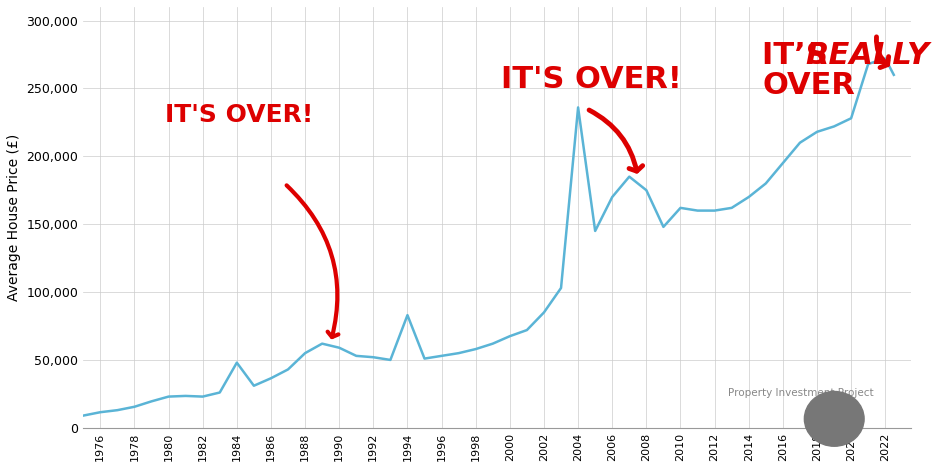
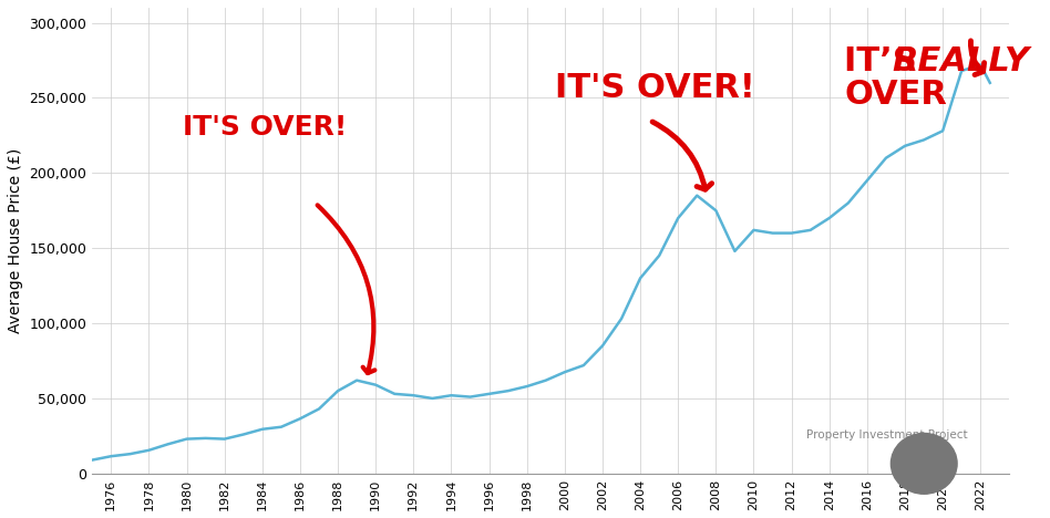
1984: 48,000 -> 30,000
1994: 83,000 -> 52,000
2004: 236,000 -> 130,000
